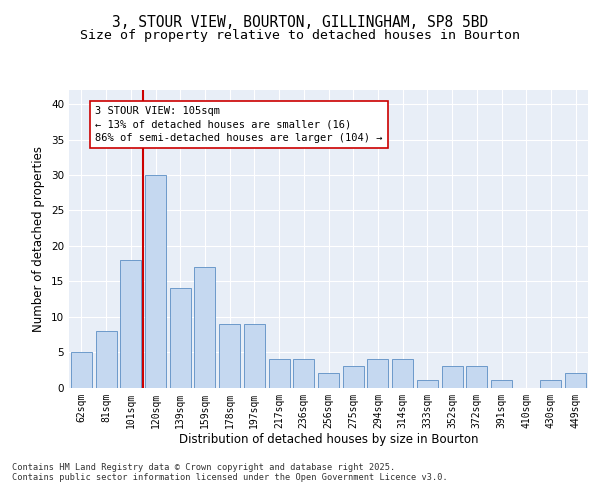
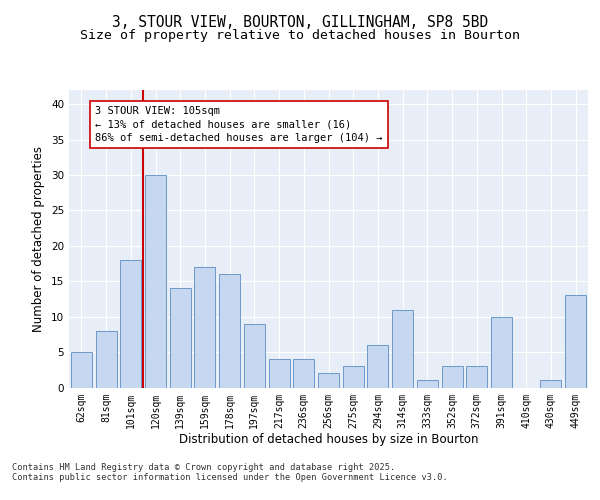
178sqm: 9 -> 16
294sqm: 4 -> 6
314sqm: 4 -> 11
391sqm: 1 -> 10
449sqm: 2 -> 13
